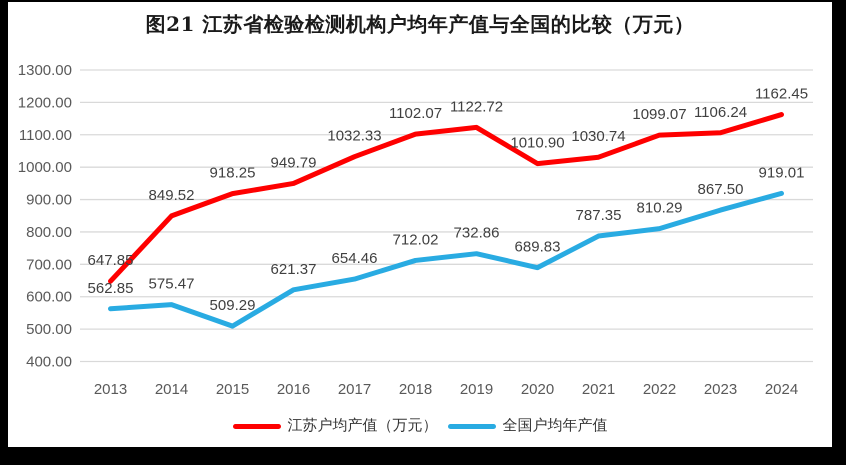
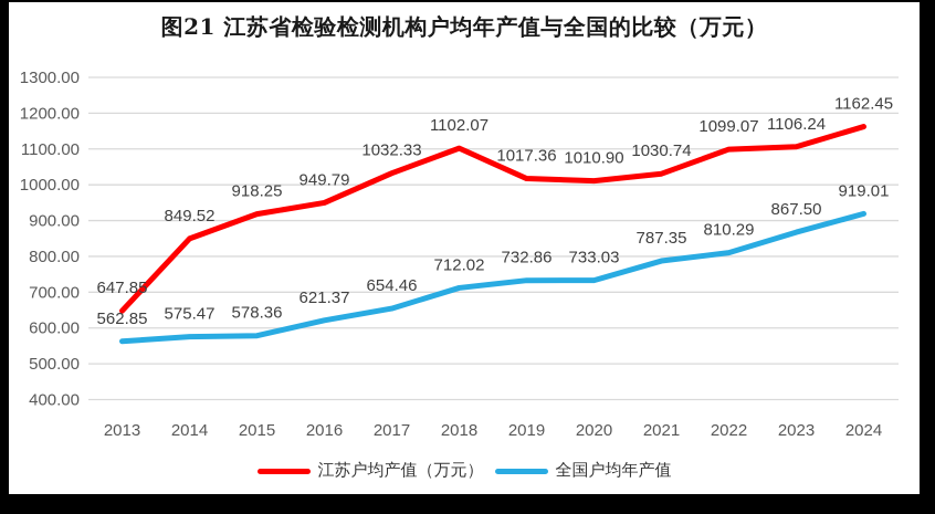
全国户均年产值/2015: 509.29 -> 578.36
江苏户均产值（万元）/2019: 1122.72 -> 1017.36
全国户均年产值/2020: 689.83 -> 733.03
